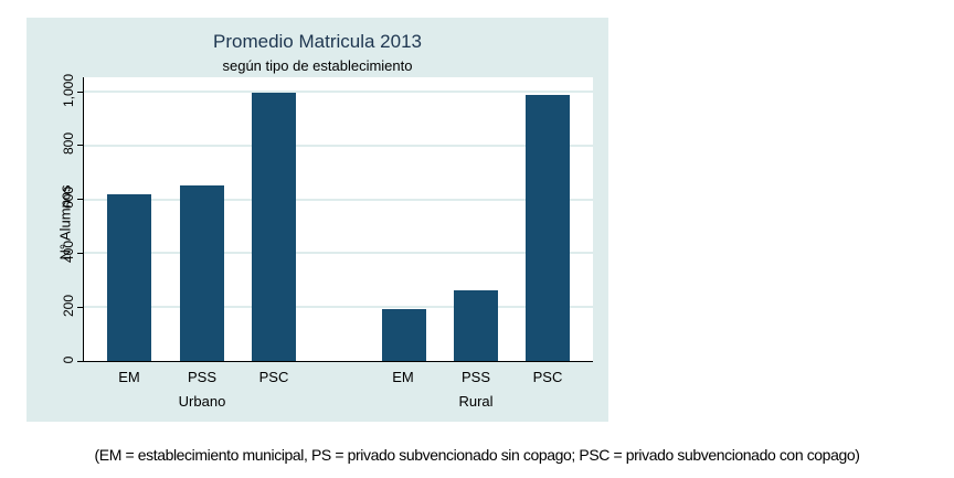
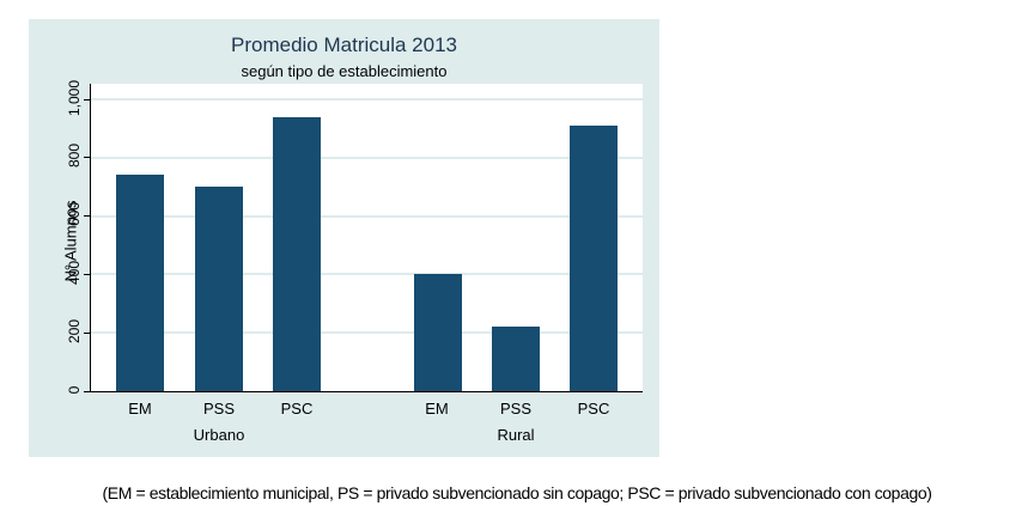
Urbano/EM: 620 -> 740
Rural/EM: 190 -> 400
Urbano/PSS: 650 -> 700
Rural/PSS: 260 -> 220
Urbano/PSC: 1000 -> 940
Rural/PSC: 990 -> 910
